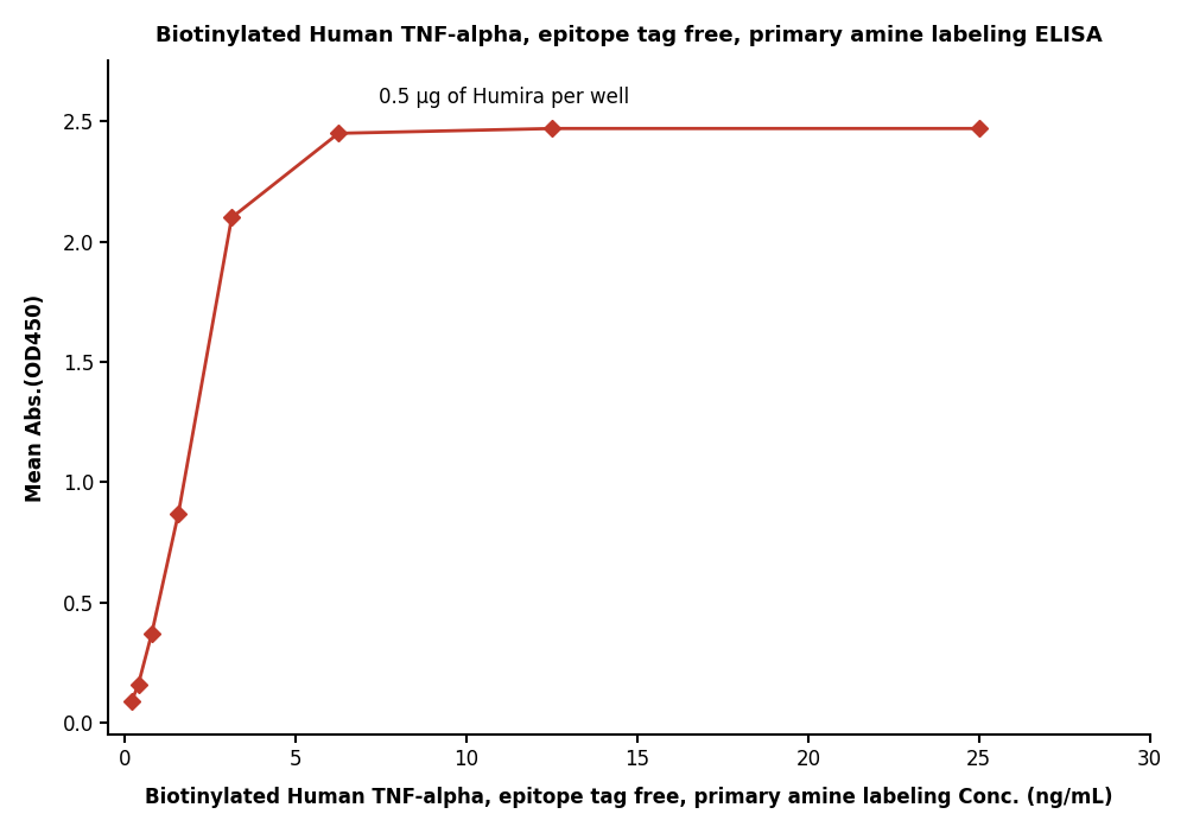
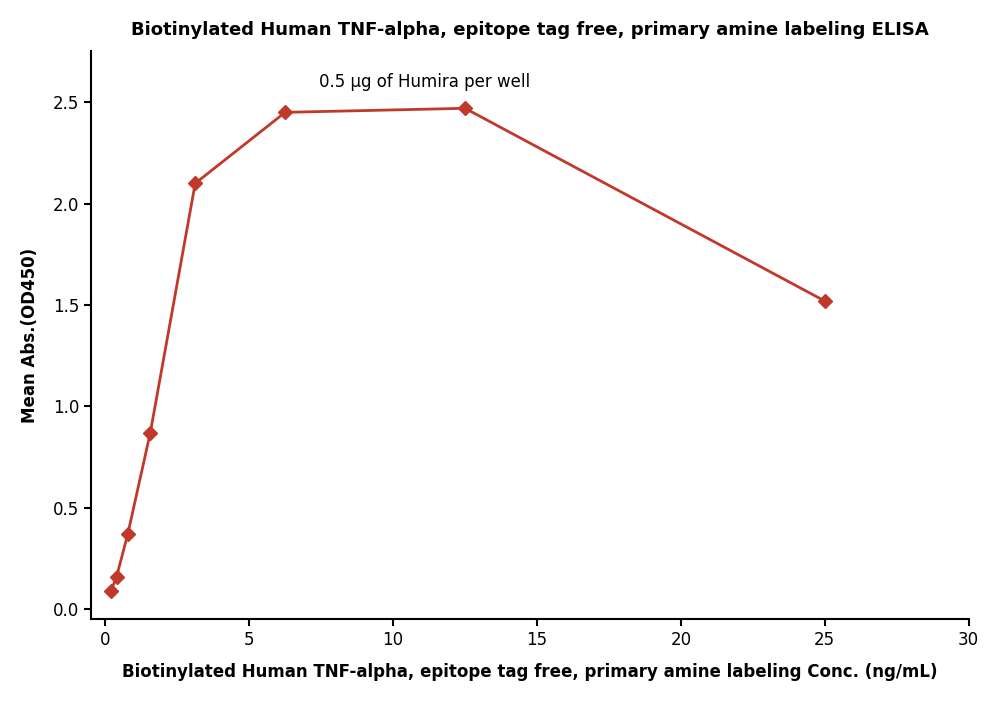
25: 2.47 -> 1.52
